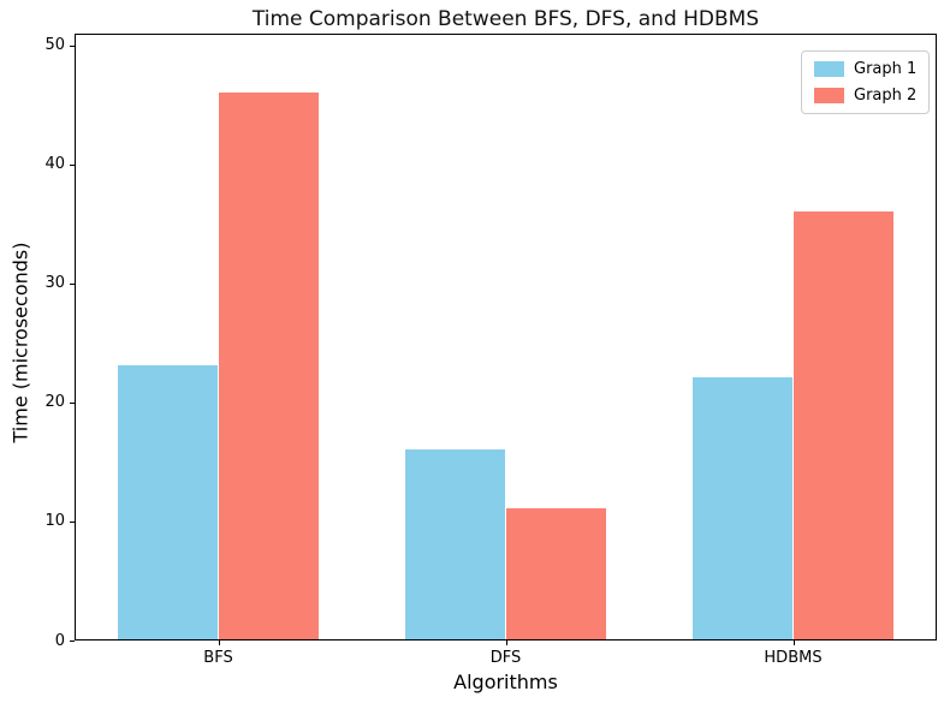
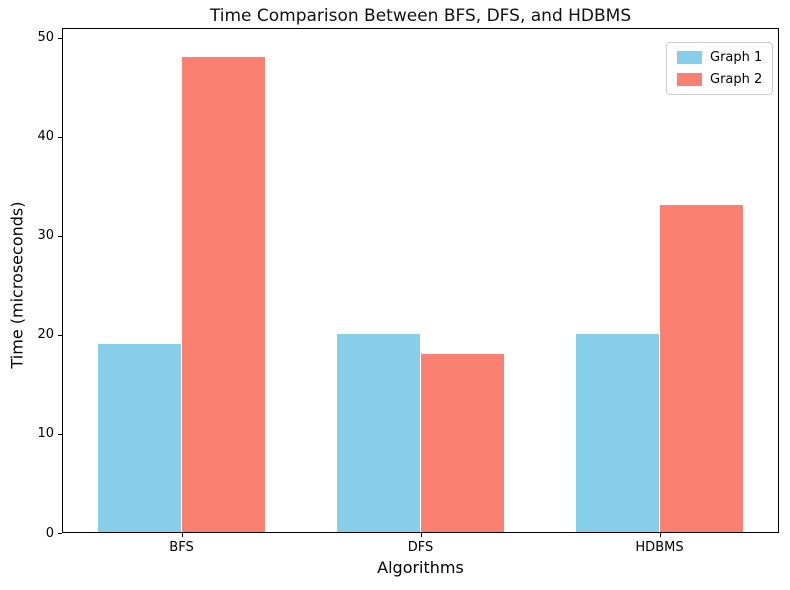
Graph 1/BFS: 23 -> 19
Graph 2/BFS: 46 -> 48
Graph 1/DFS: 16 -> 20
Graph 2/DFS: 11 -> 18
Graph 1/HDBMS: 22 -> 20
Graph 2/HDBMS: 36 -> 33
